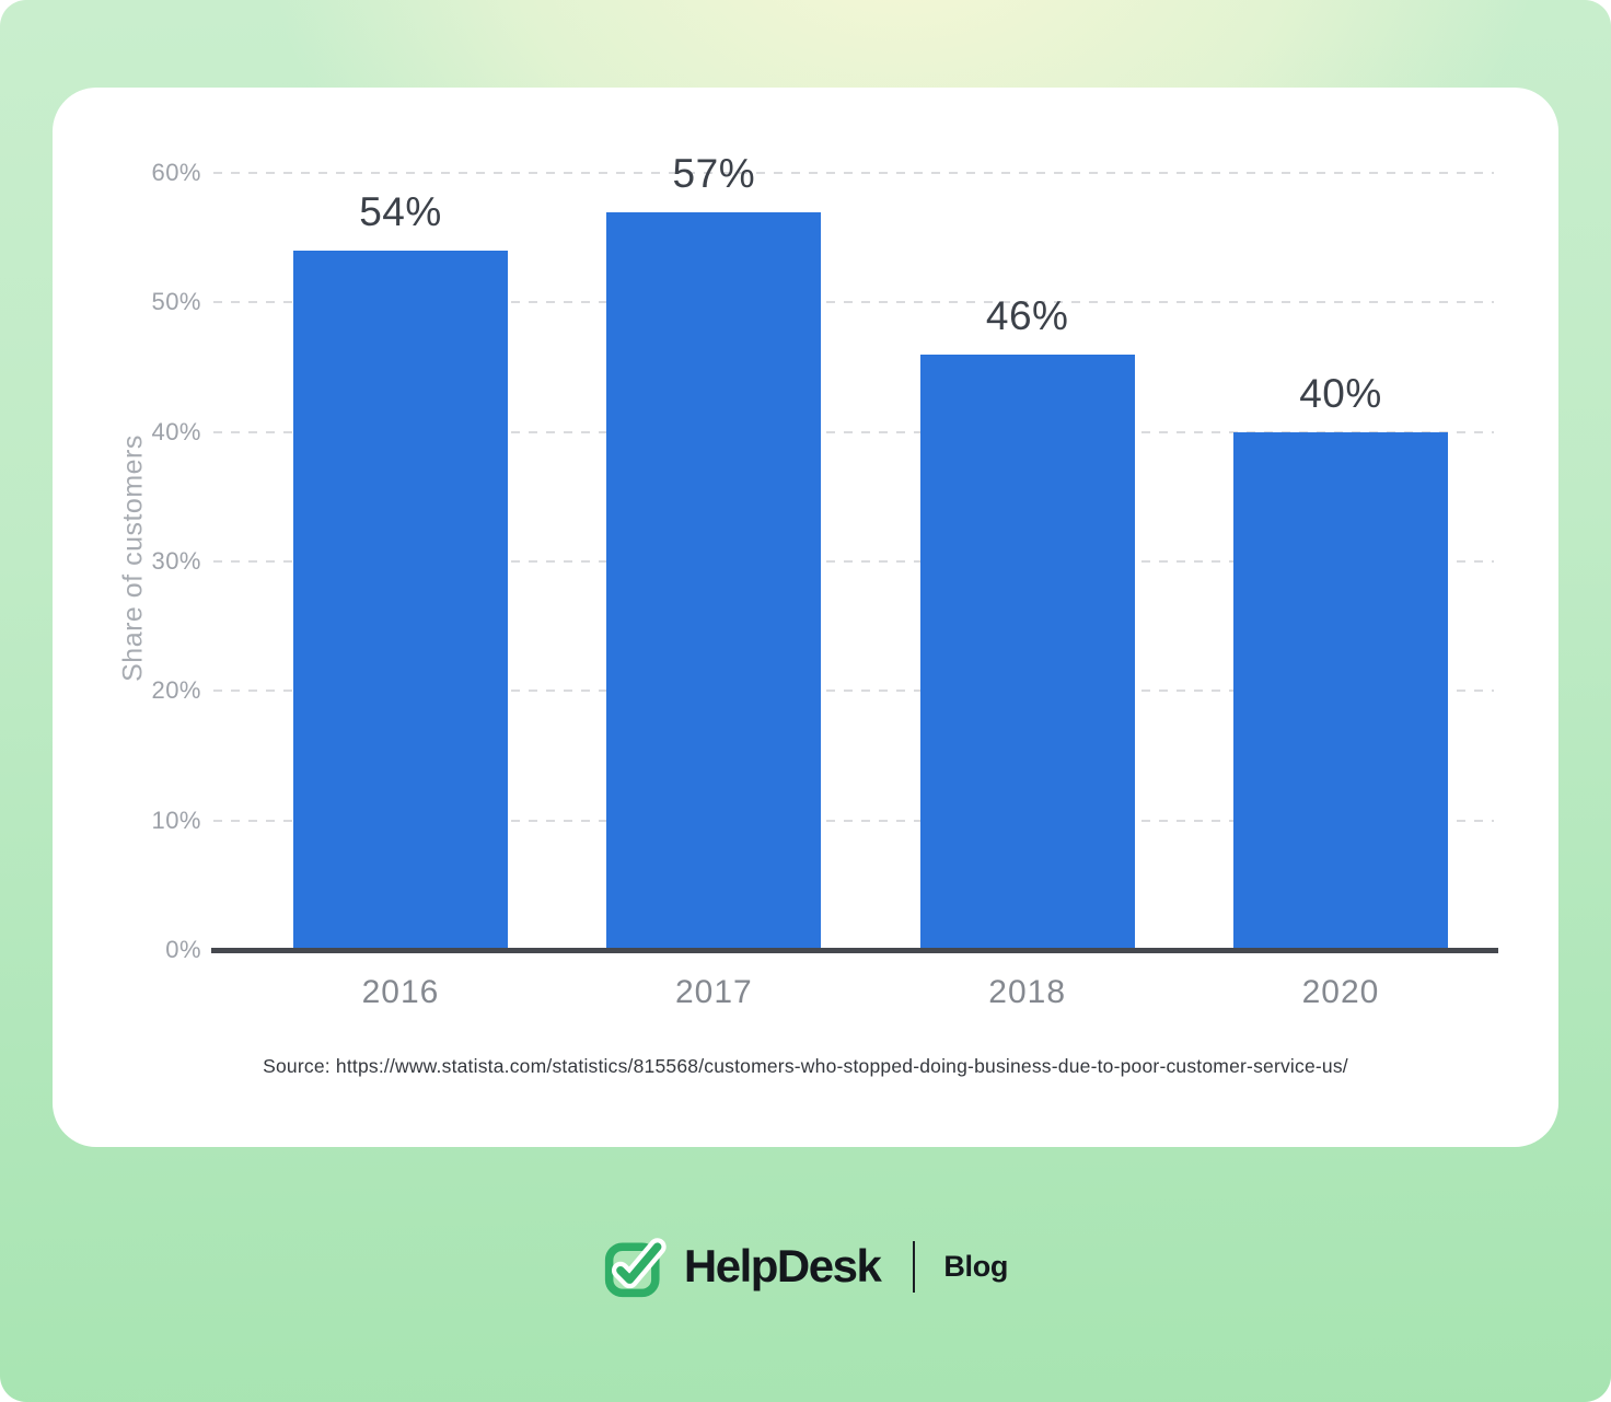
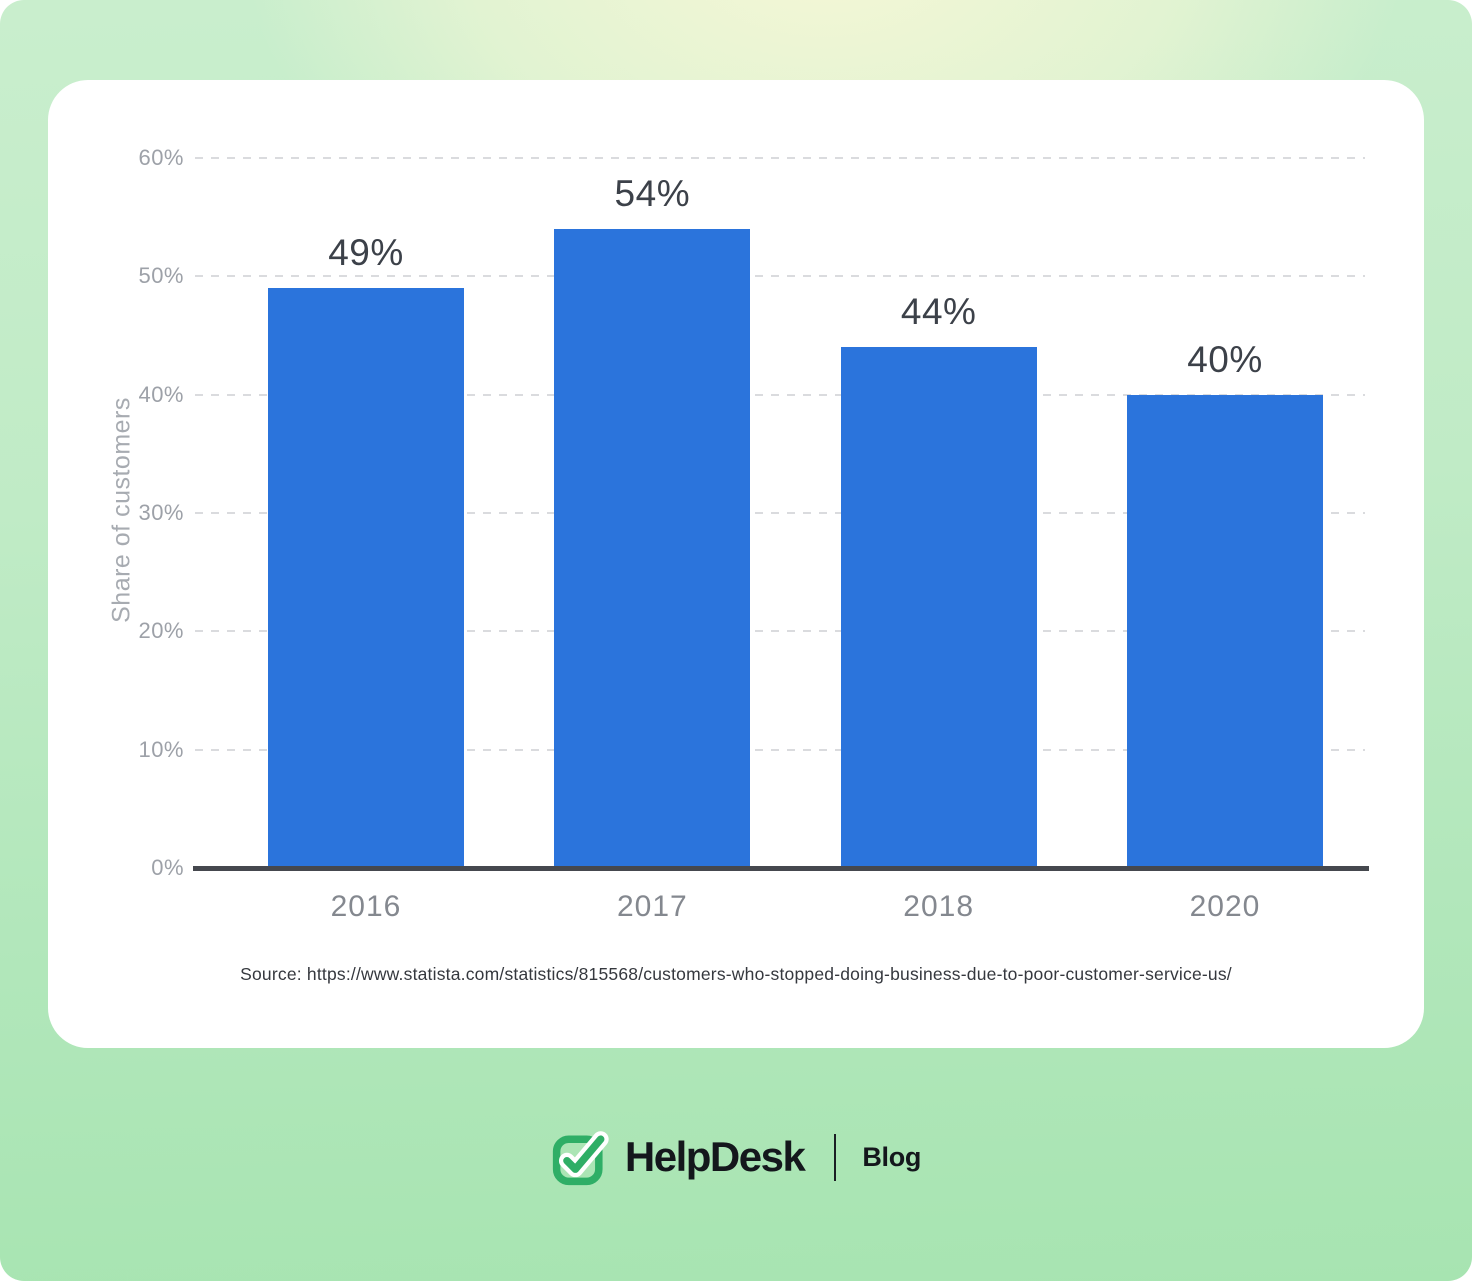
2016: 54% -> 49%
2017: 57% -> 54%
2018: 46% -> 44%
